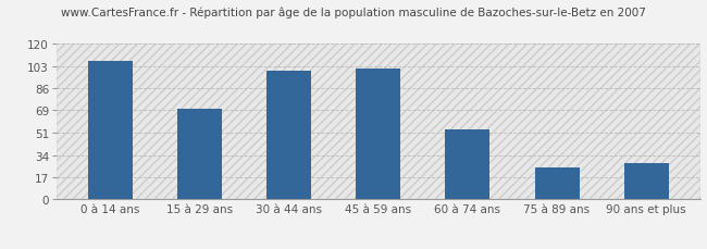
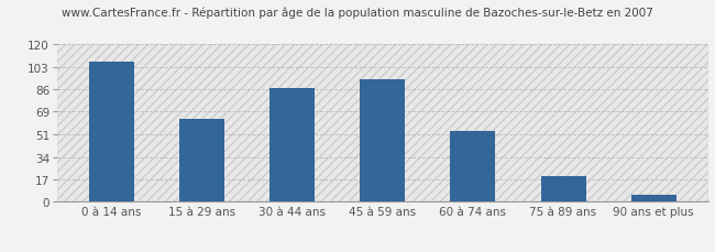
15 à 29 ans: 70 -> 63
30 à 44 ans: 99 -> 87
45 à 59 ans: 101 -> 93
75 à 89 ans: 24 -> 19
90 ans et plus: 28 -> 5
